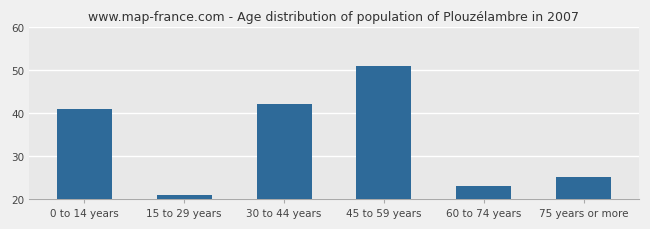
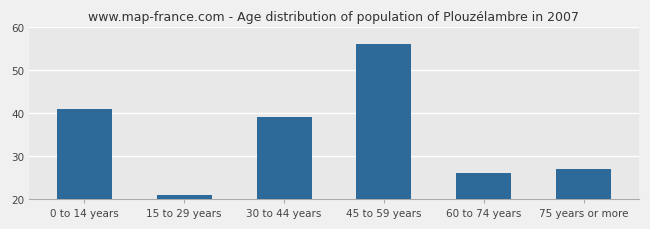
30 to 44 years: 42 -> 39
45 to 59 years: 51 -> 56
60 to 74 years: 23 -> 26
75 years or more: 25 -> 27
